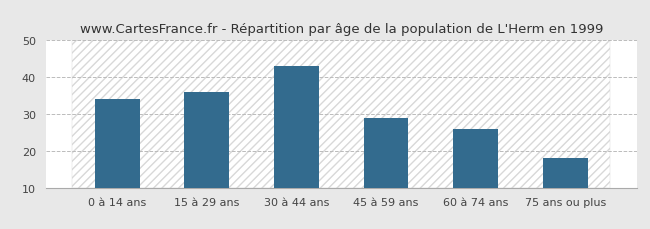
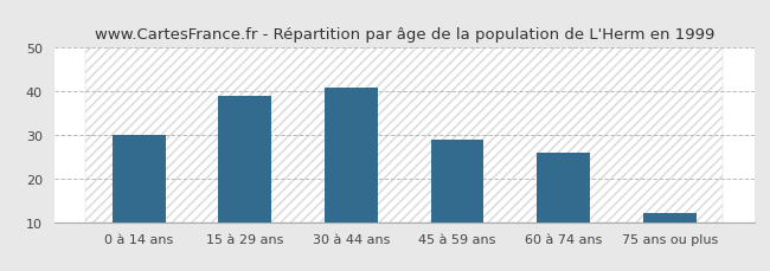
0 à 14 ans: 34 -> 30
15 à 29 ans: 36 -> 39
30 à 44 ans: 43 -> 41
75 ans ou plus: 18 -> 12
